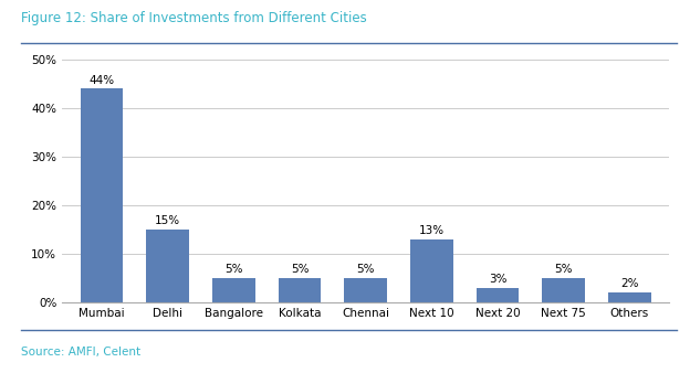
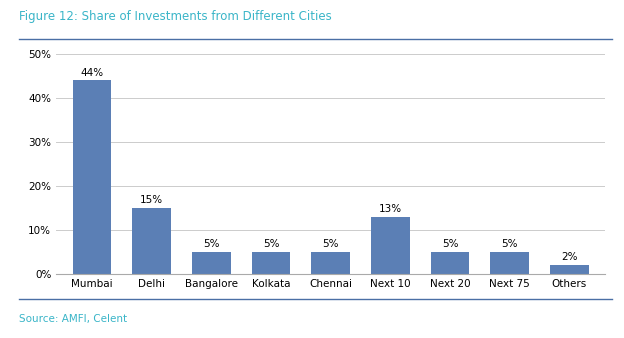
Next 20: 3% -> 5%
